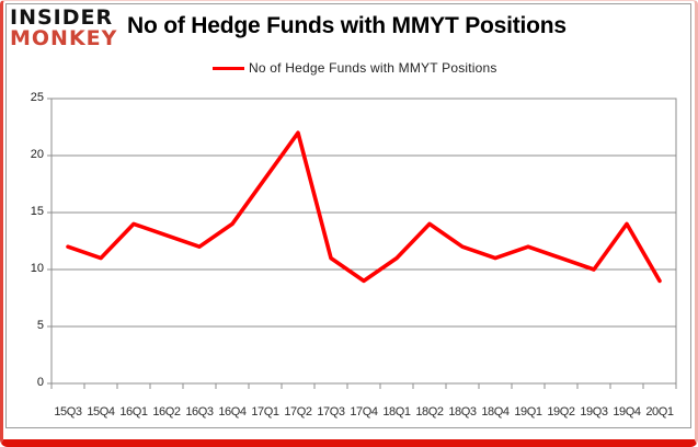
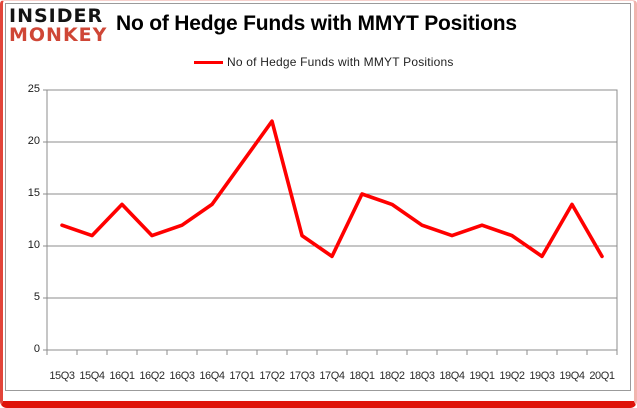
16Q2: 13 -> 11
18Q1: 11 -> 15
19Q3: 10 -> 9
